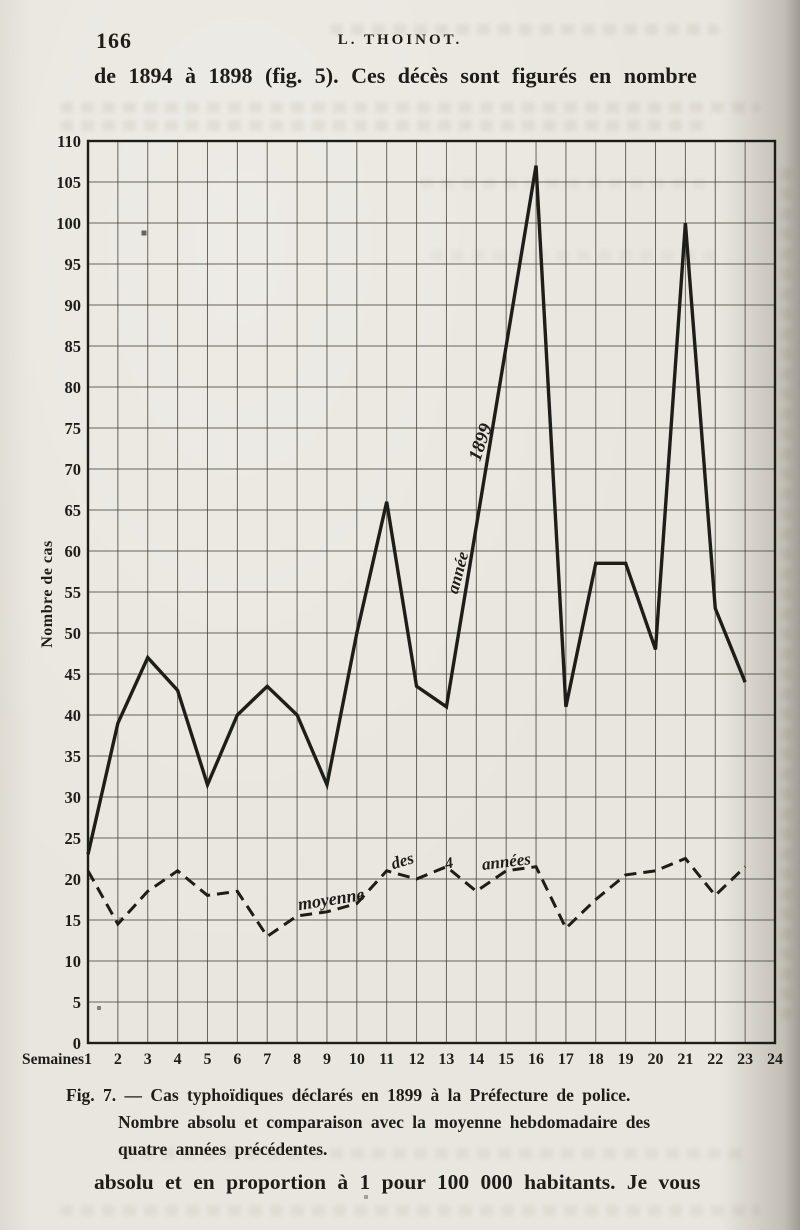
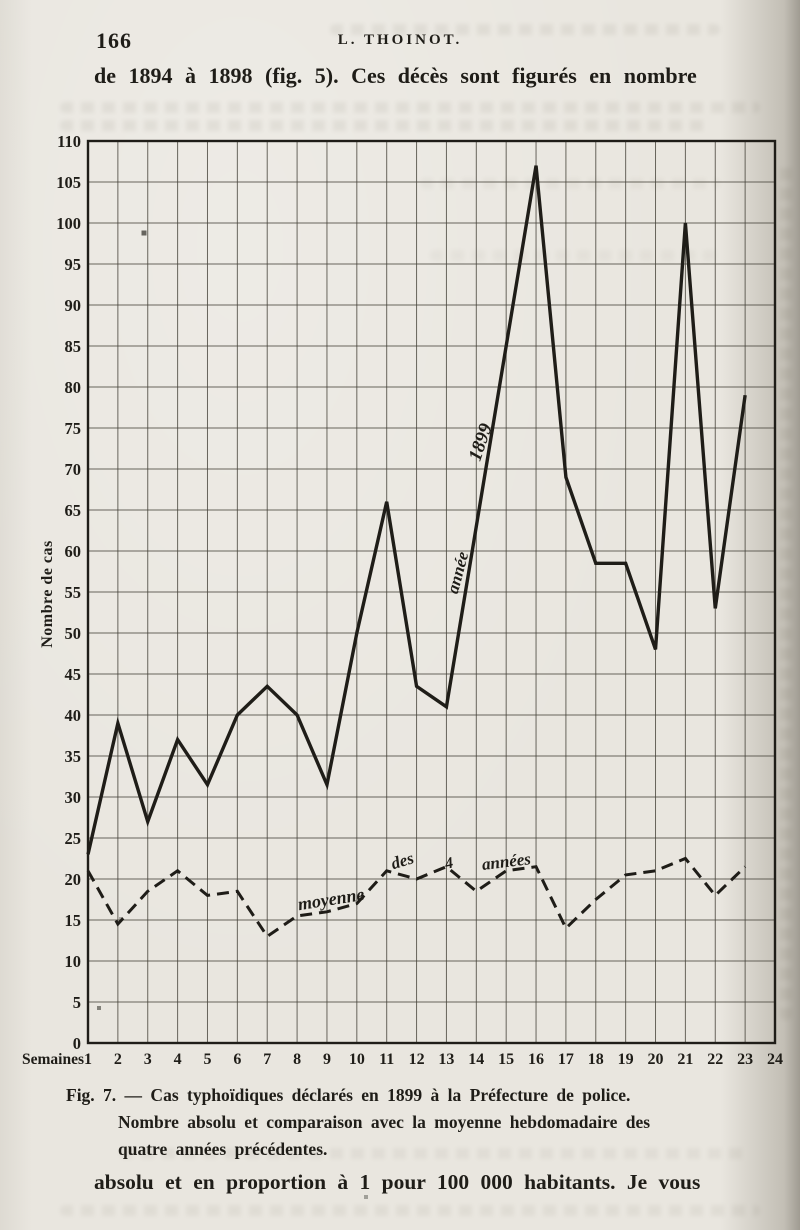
année 1899/3: 47 -> 27
année 1899/4: 43 -> 37
année 1899/17: 41 -> 69
année 1899/23: 44 -> 79
